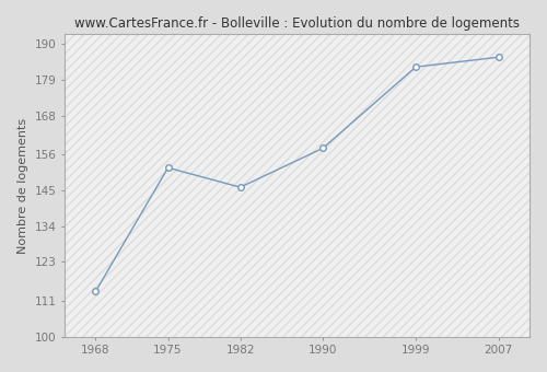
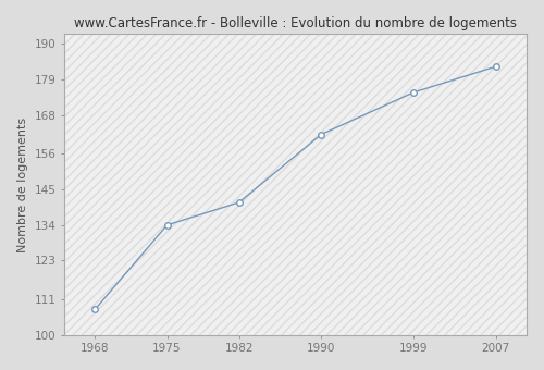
1968: 114 -> 108
1975: 152 -> 134
1982: 146 -> 141
1990: 158 -> 162
1999: 183 -> 175
2007: 186 -> 183
